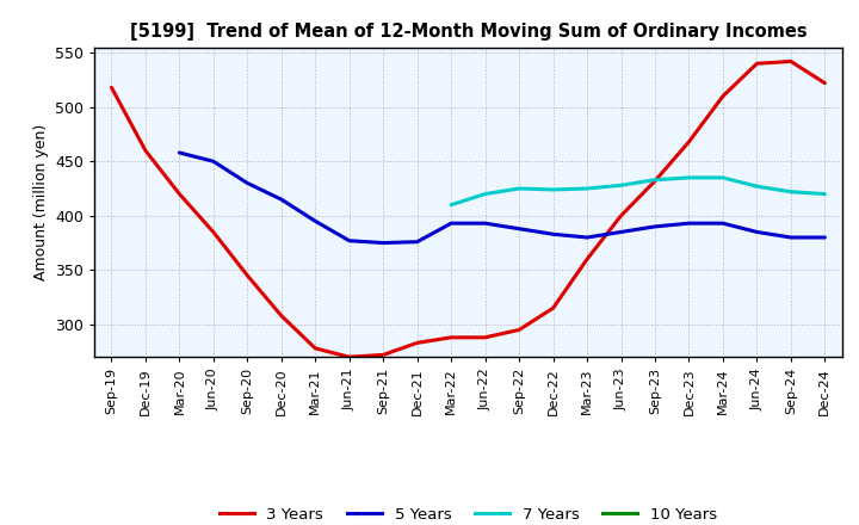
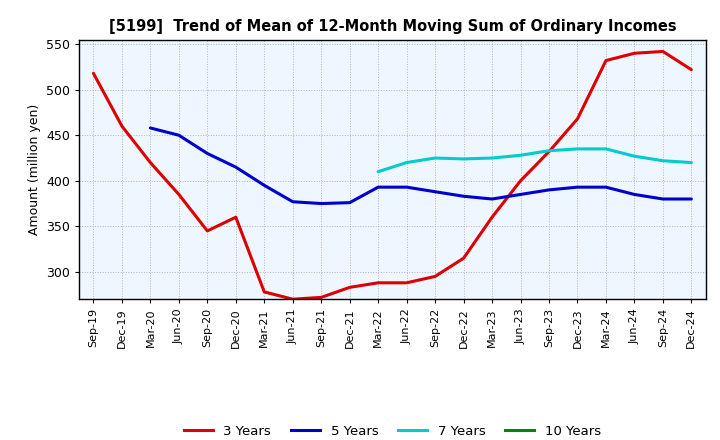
3 Years/Dec-20: 308 -> 360
3 Years/Mar-24: 510 -> 532
